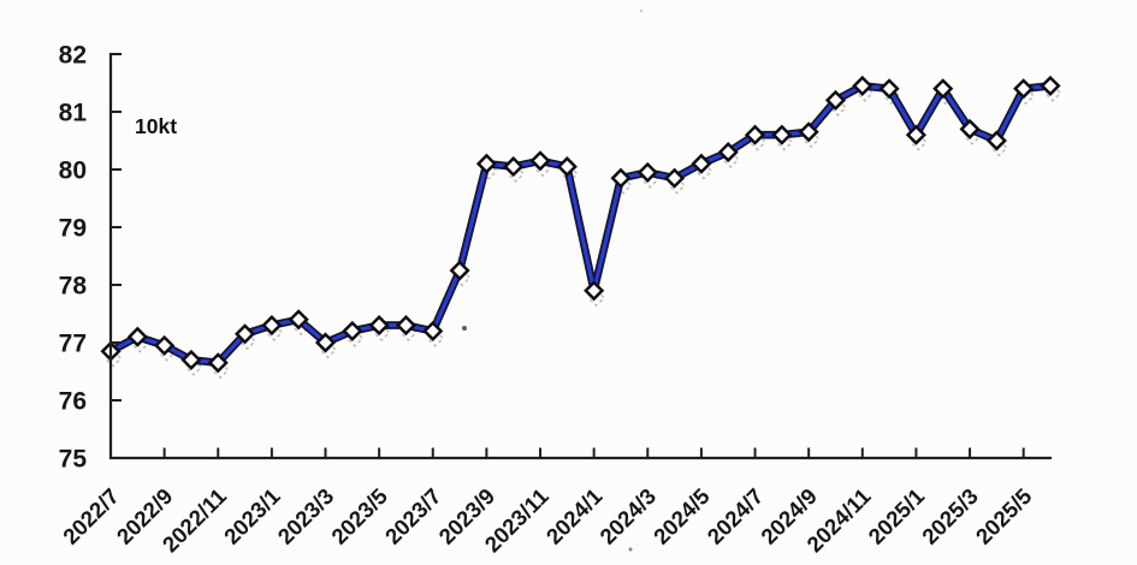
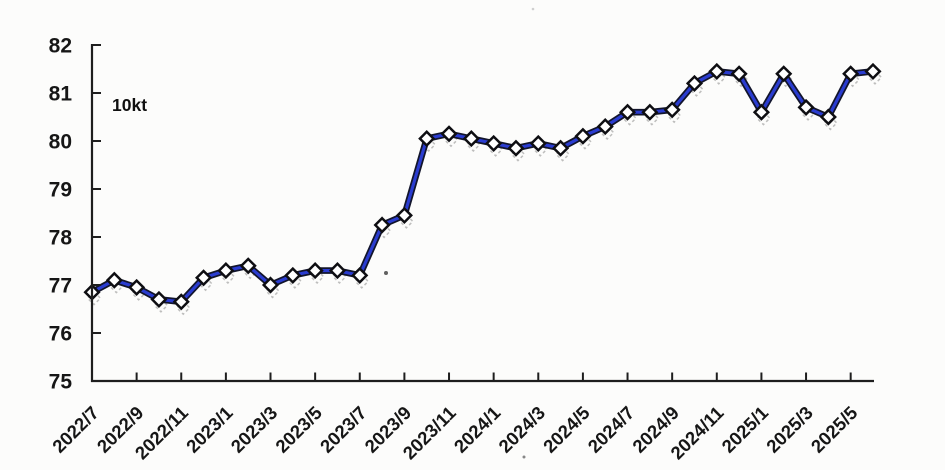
2023/9: 80.1 -> 78.5
2024/1: 77.9 -> 80.0
